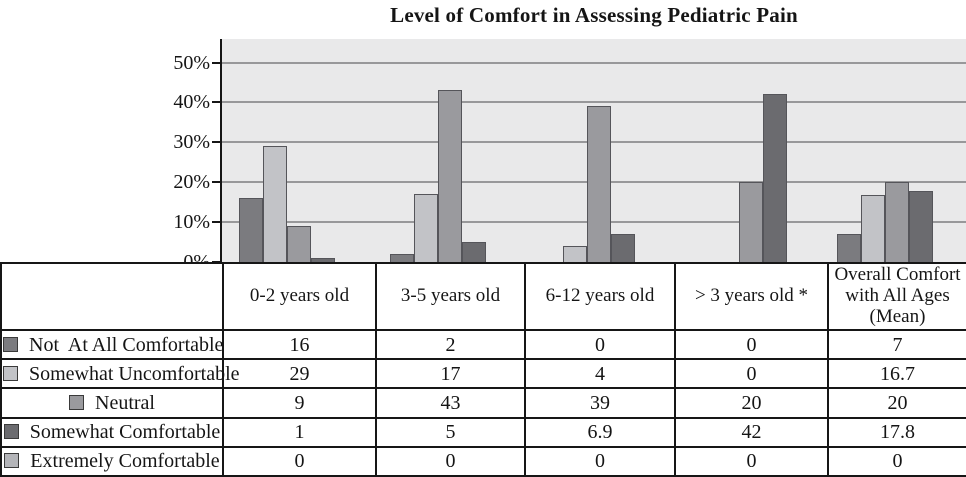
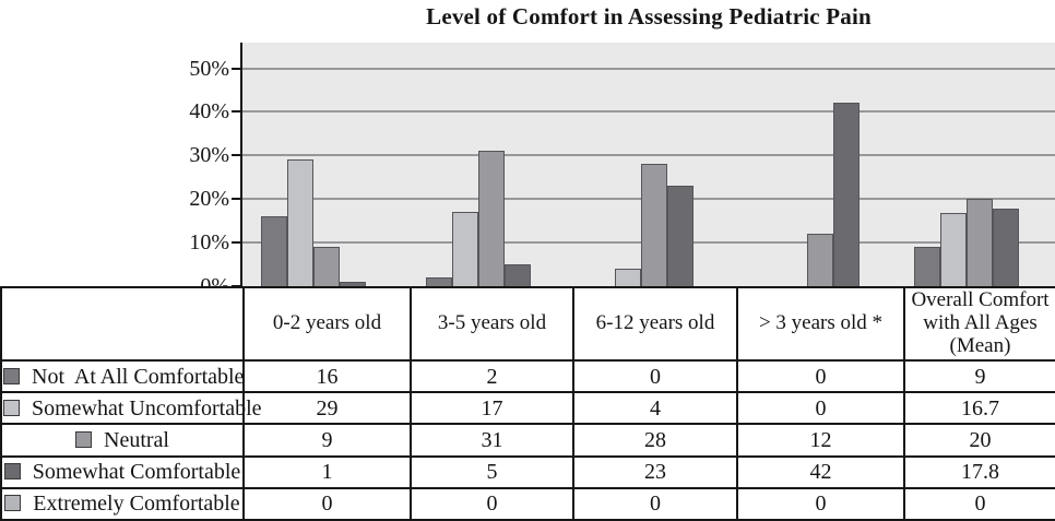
Neutral/3-5 years old: 43 -> 31
Neutral/6-12 years old: 39 -> 28
Somewhat Comfortable/6-12 years old: 6.9 -> 23
Neutral/> 3 years old *: 20 -> 12
Not At All Comfortable/Overall Comfort with All Ages (Mean): 7 -> 9
